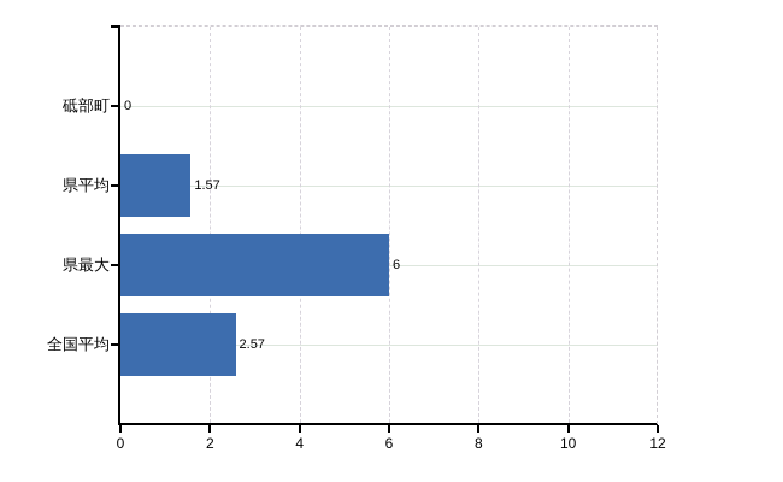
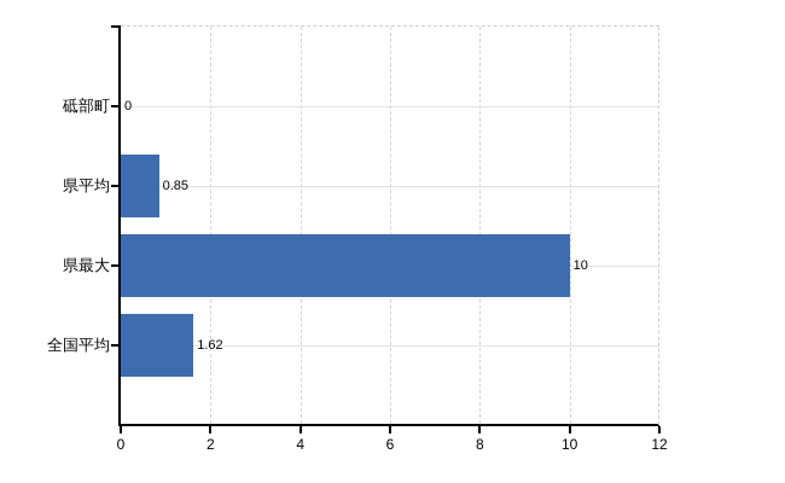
県平均: 1.57 -> 0.85
県最大: 6 -> 10
全国平均: 2.57 -> 1.62
